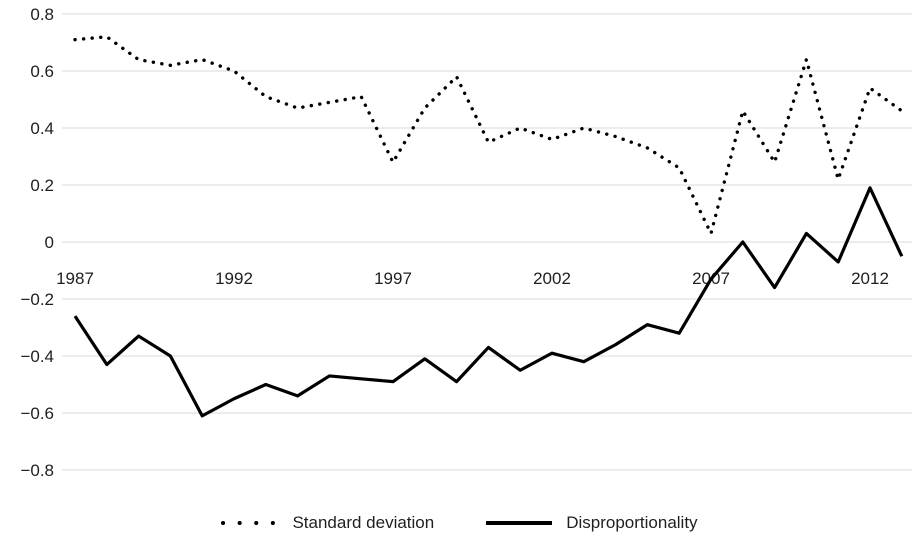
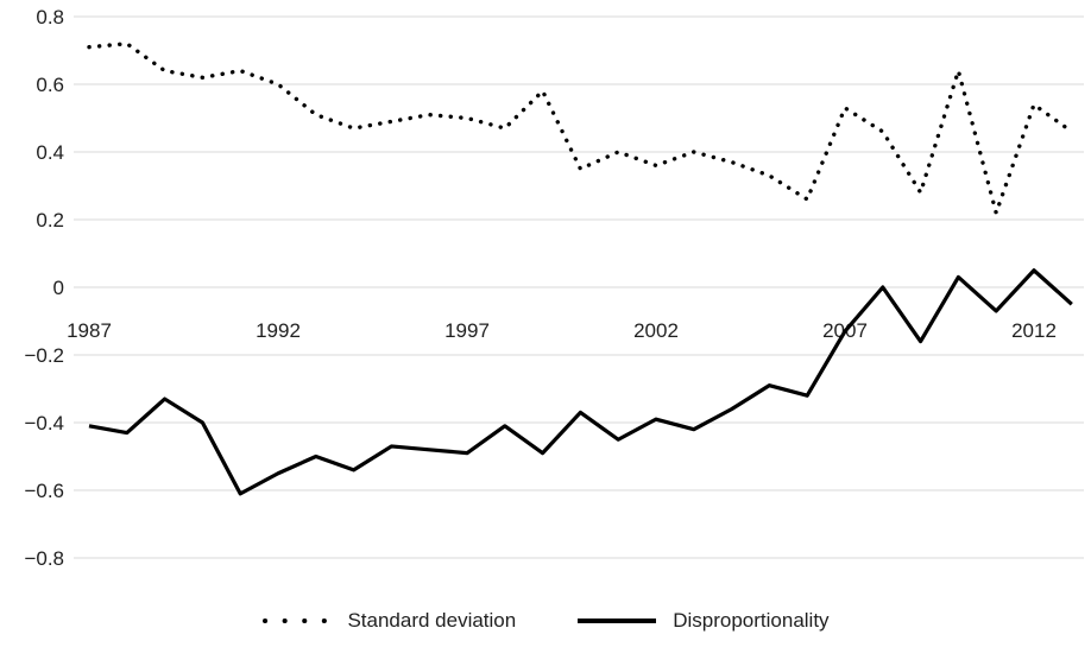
Disproportionality/1987: -0.26 -> -0.41
Standard deviation/1997: 0.28 -> 0.50
Standard deviation/2007: 0.03 -> 0.53
Disproportionality/2012: 0.19 -> 0.05
